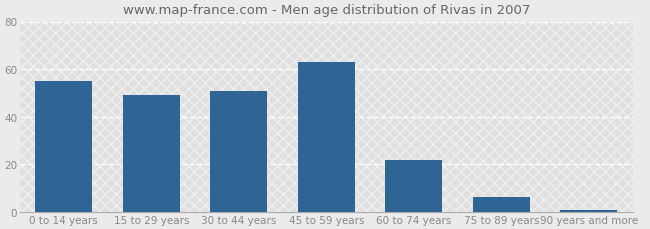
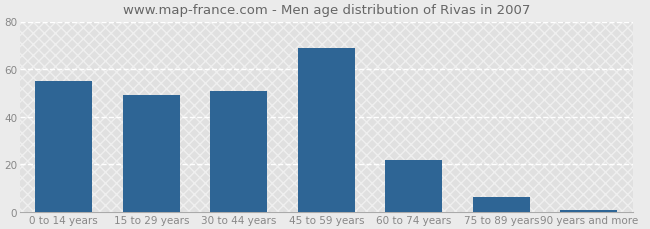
45 to 59 years: 63.0 -> 69.0
